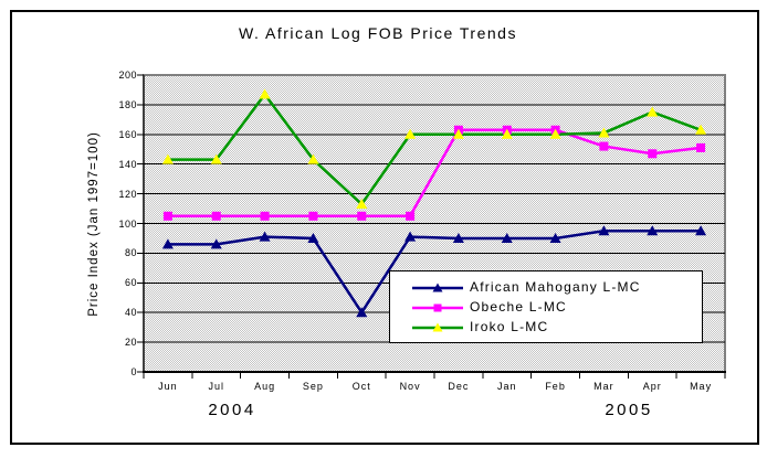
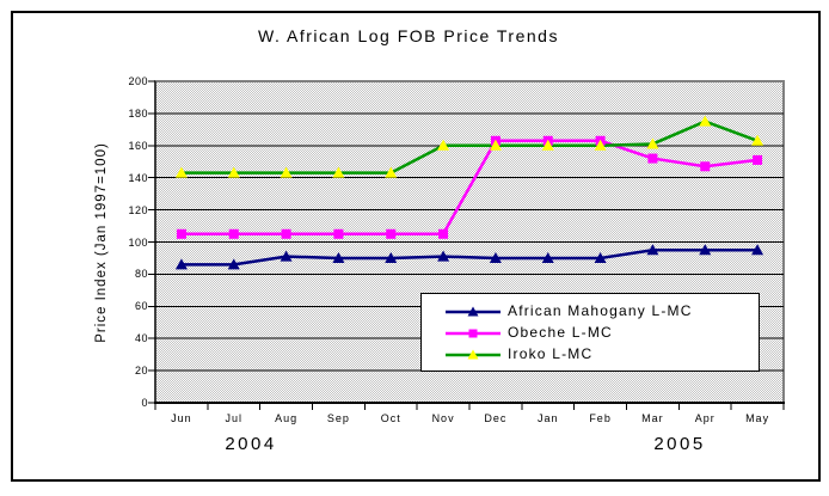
Iroko L-MC/Aug: 187 -> 143
African Mahogany L-MC/Oct: 40 -> 90
Iroko L-MC/Oct: 113 -> 143
